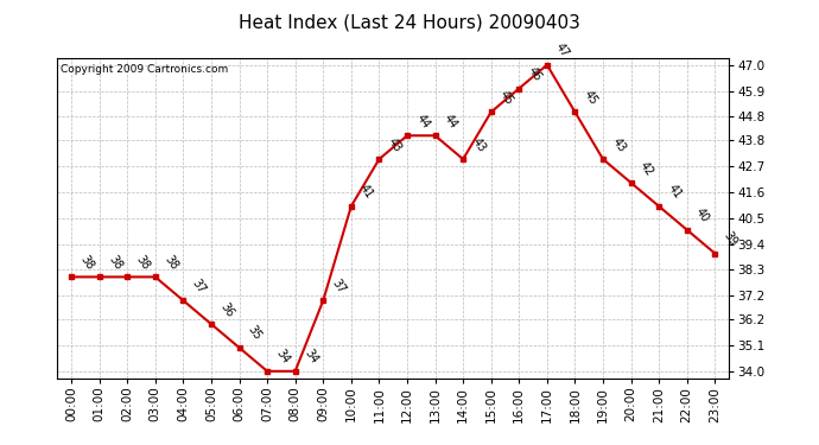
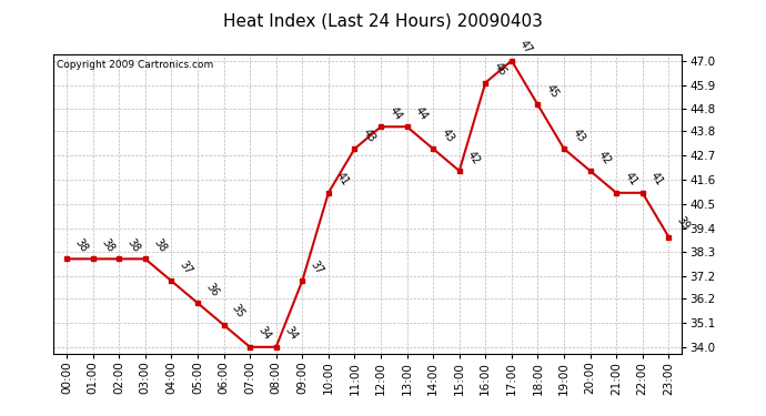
15:00: 45 -> 42
22:00: 40 -> 41
